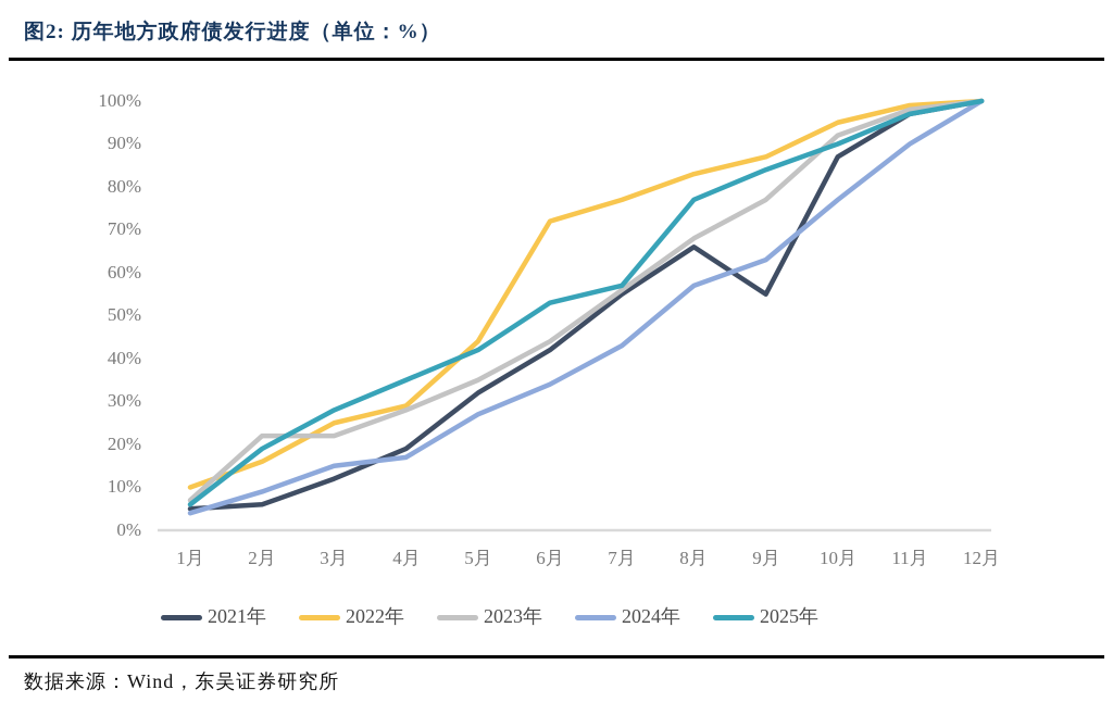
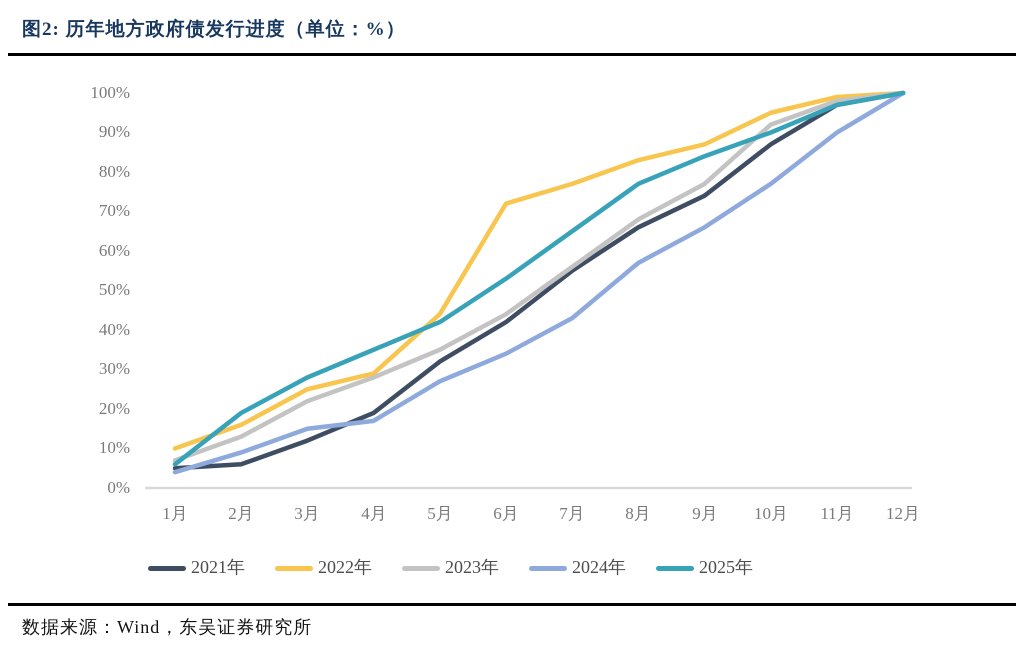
2023年/2月: 22% -> 13%
2025年/7月: 57% -> 65%
2021年/9月: 55% -> 74%
2024年/9月: 63% -> 66%
